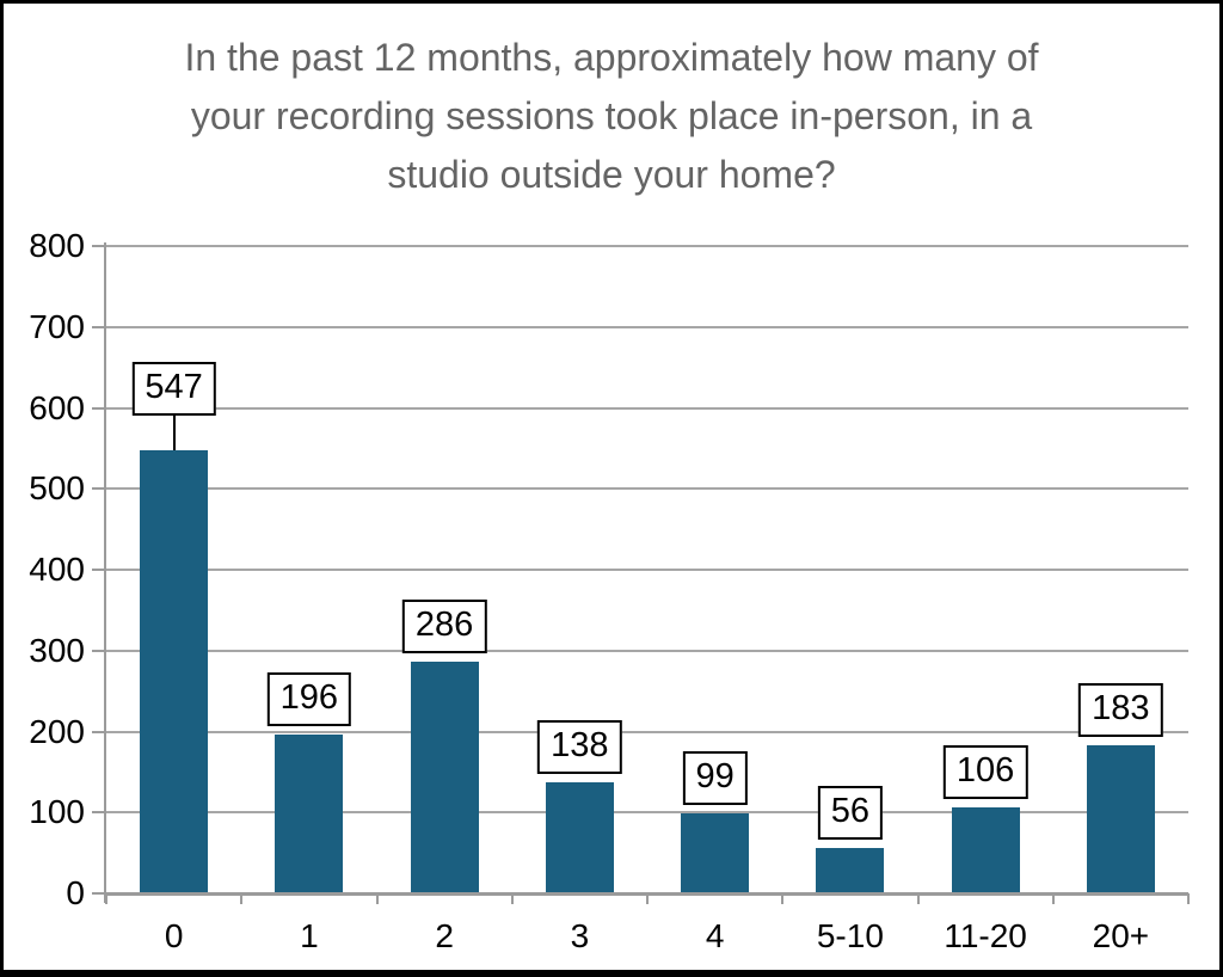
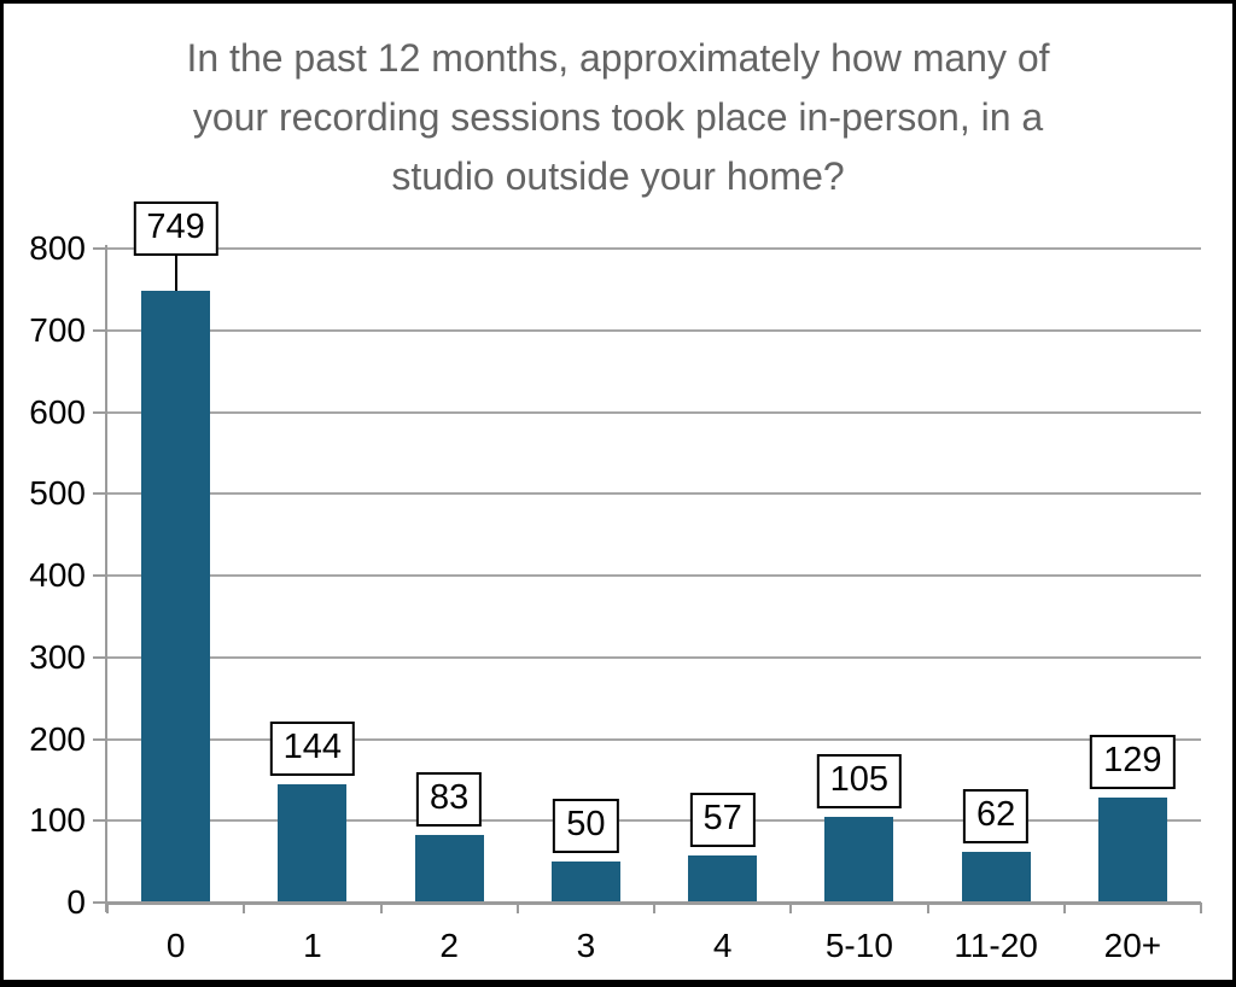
0: 547 -> 749
1: 196 -> 144
2: 286 -> 83
3: 138 -> 50
4: 99 -> 57
5-10: 56 -> 105
11-20: 106 -> 62
20+: 183 -> 129
